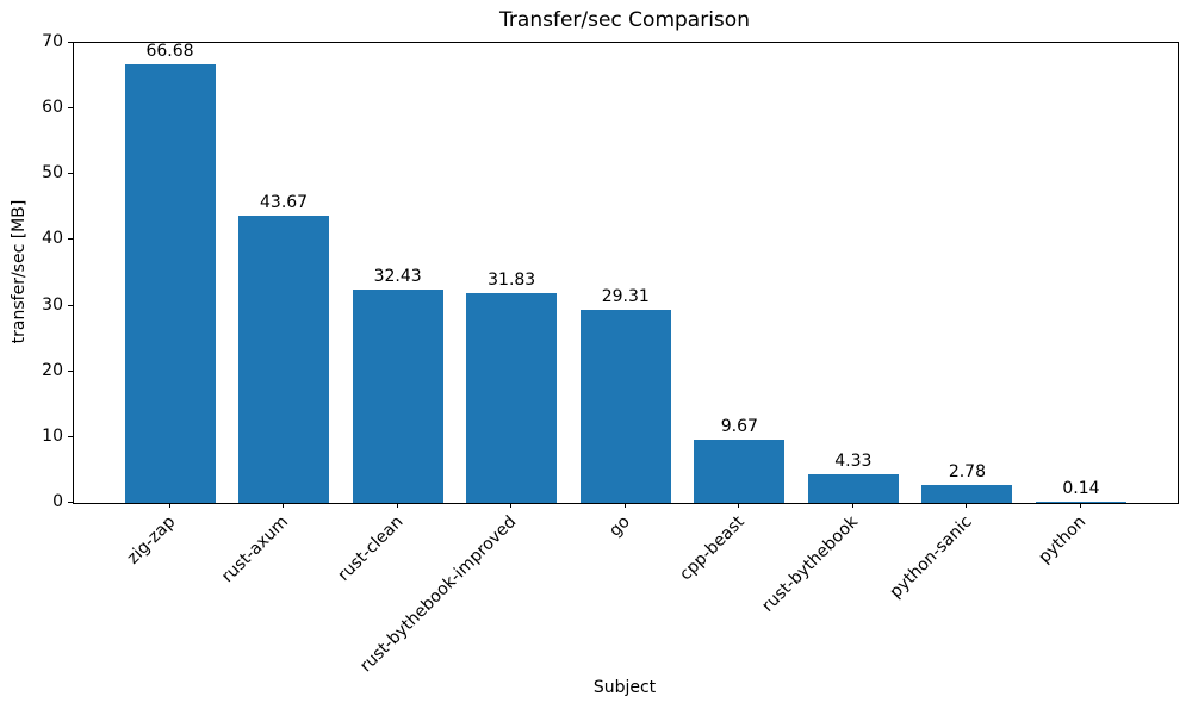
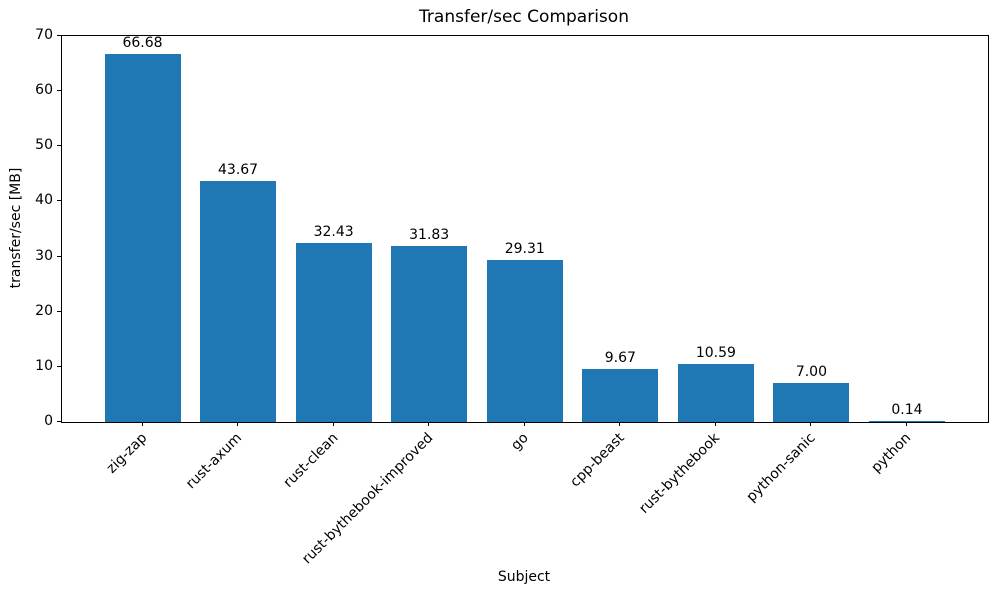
rust-bythebook: 4.33 -> 10.59
python-sanic: 2.78 -> 7.00
